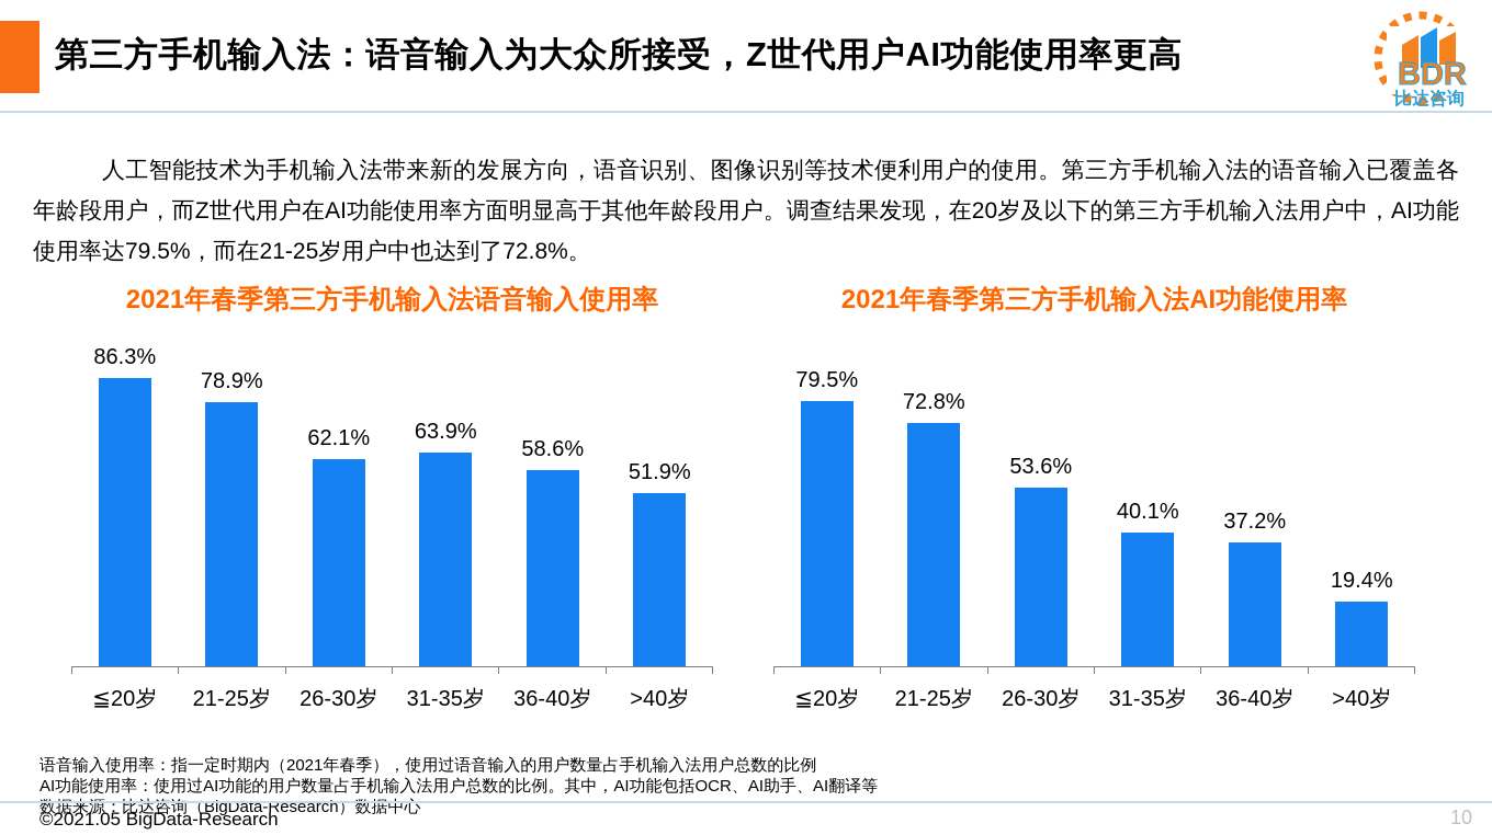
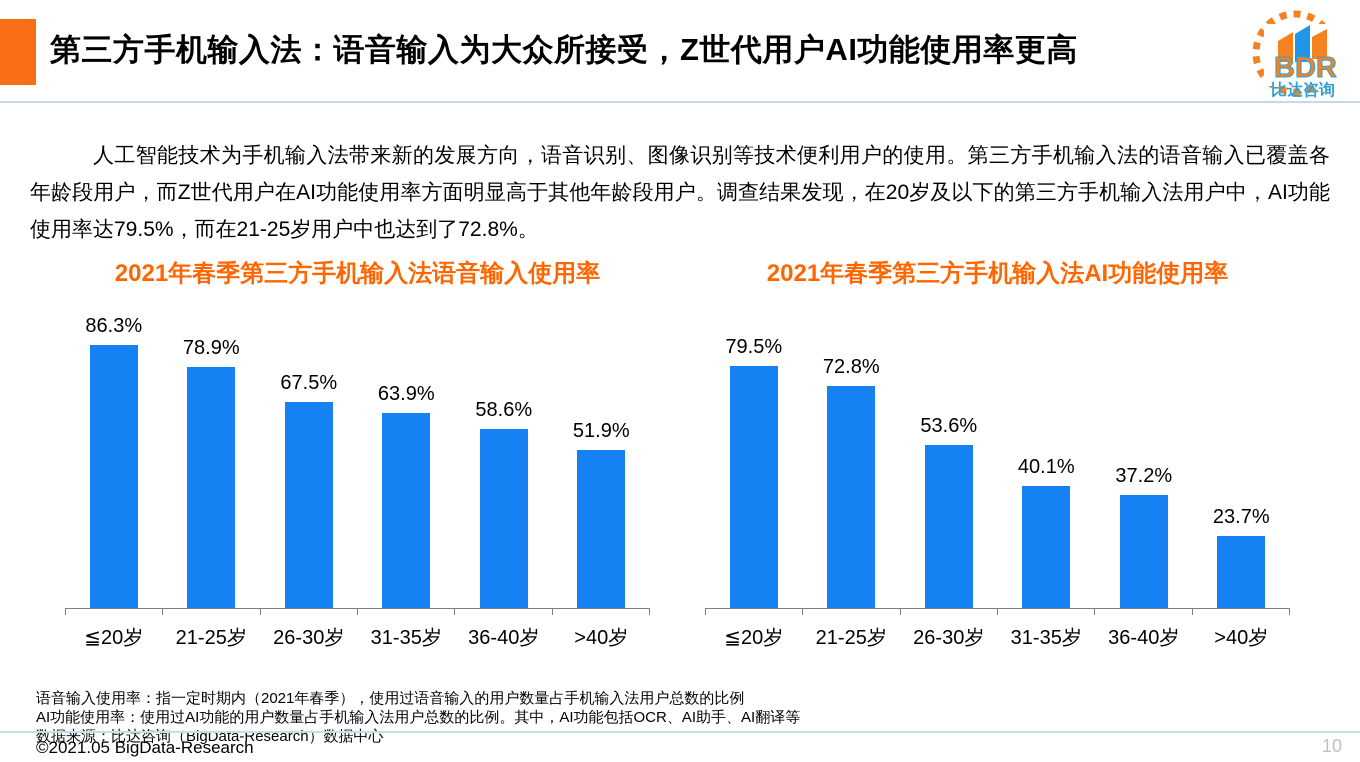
2021年春季第三方手机输入法语音输入使用率/26-30岁: 62.1% -> 67.5%
2021年春季第三方手机输入法AI功能使用率/>40岁: 19.4% -> 23.7%
